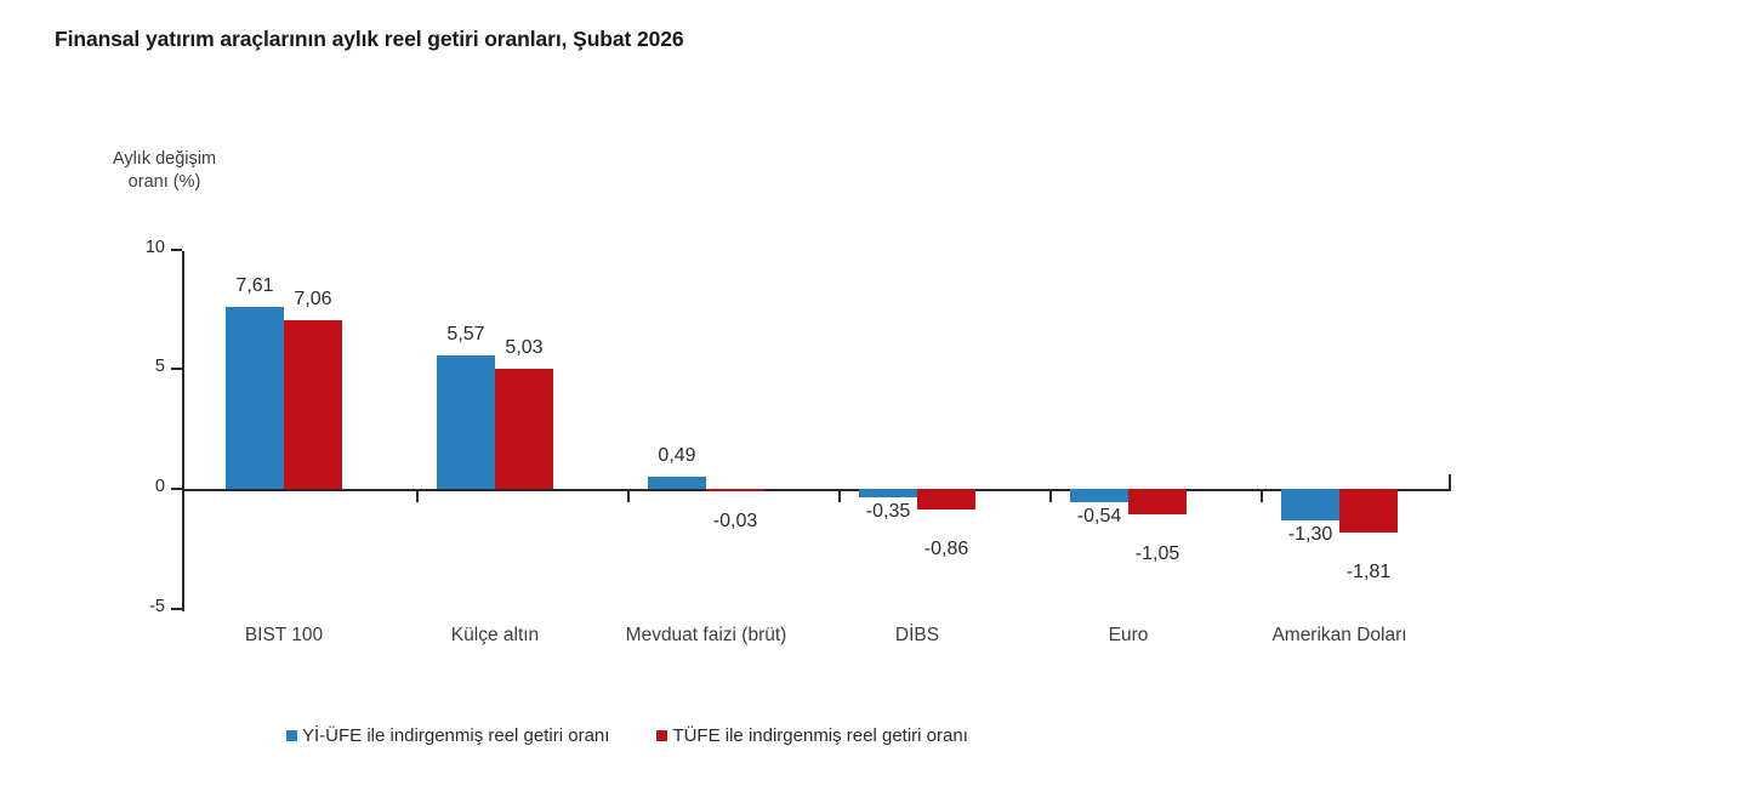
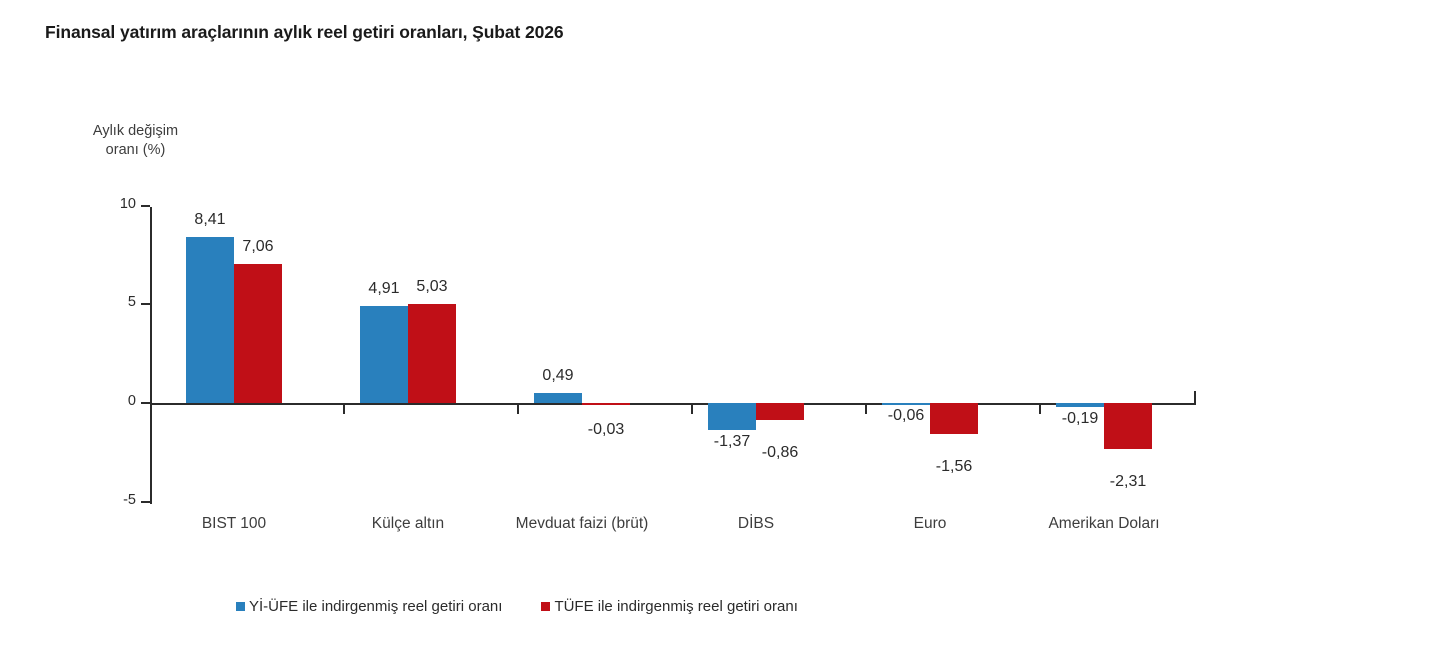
Yİ-ÜFE ile indirgenmiş reel getiri oranı/BIST 100: 7,61 -> 8,41
Yİ-ÜFE ile indirgenmiş reel getiri oranı/Külçe altın: 5,57 -> 4,91
Yİ-ÜFE ile indirgenmiş reel getiri oranı/DİBS: -0,35 -> -1,37
Yİ-ÜFE ile indirgenmiş reel getiri oranı/Euro: -0,54 -> -0,06
TÜFE ile indirgenmiş reel getiri oranı/Euro: -1,05 -> -1,56
Yİ-ÜFE ile indirgenmiş reel getiri oranı/Amerikan Doları: -1,30 -> -0,19
TÜFE ile indirgenmiş reel getiri oranı/Amerikan Doları: -1,81 -> -2,31
